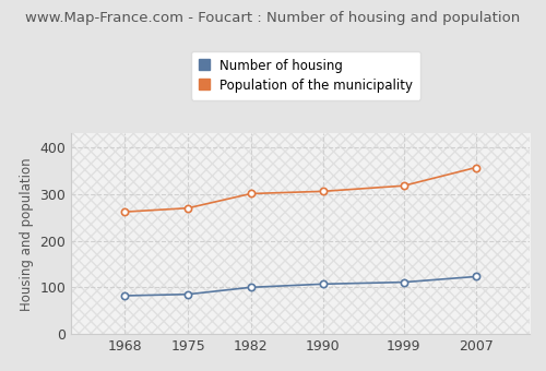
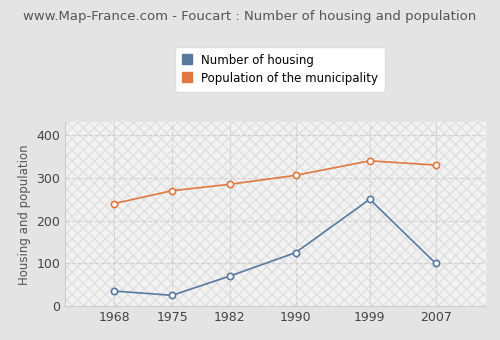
Number of housing/1968: 82 -> 35
Population of the municipality/1968: 262 -> 240
Number of housing/1975: 85 -> 25
Number of housing/1982: 100 -> 70
Population of the municipality/1982: 301 -> 285
Number of housing/1990: 107 -> 125
Number of housing/1999: 111 -> 250
Population of the municipality/1999: 318 -> 340
Number of housing/2007: 123 -> 100
Population of the municipality/2007: 357 -> 330
